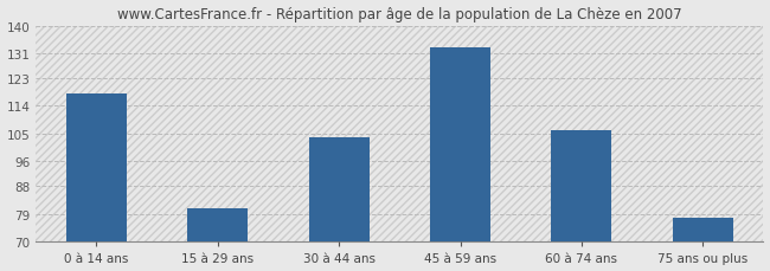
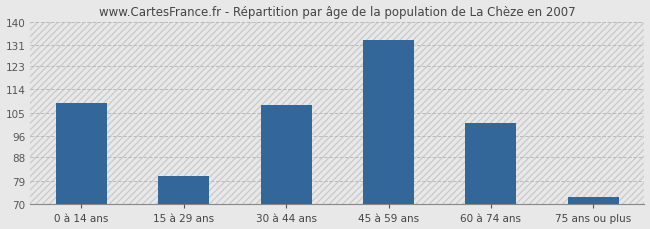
0 à 14 ans: 118 -> 109
30 à 44 ans: 104 -> 108
60 à 74 ans: 106 -> 101
75 ans ou plus: 78 -> 73
